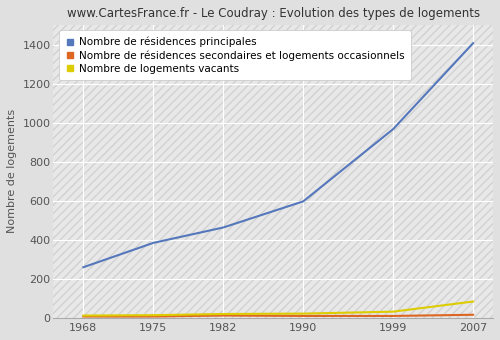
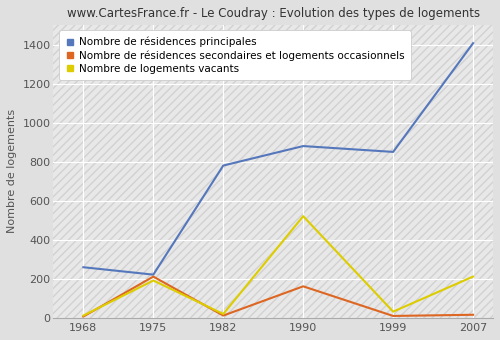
Nombre de résidences principales/1975: 380 -> 220
Nombre de résidences secondaires et logements occasionnels/1975: 0 -> 210
Nombre de logements vacants/1975: 10 -> 190
Nombre de résidences principales/1982: 460 -> 780
Nombre de résidences principales/1990: 600 -> 880
Nombre de résidences secondaires et logements occasionnels/1990: 10 -> 160
Nombre de logements vacants/1990: 20 -> 520
Nombre de résidences principales/1999: 970 -> 850
Nombre de logements vacants/2007: 80 -> 210
